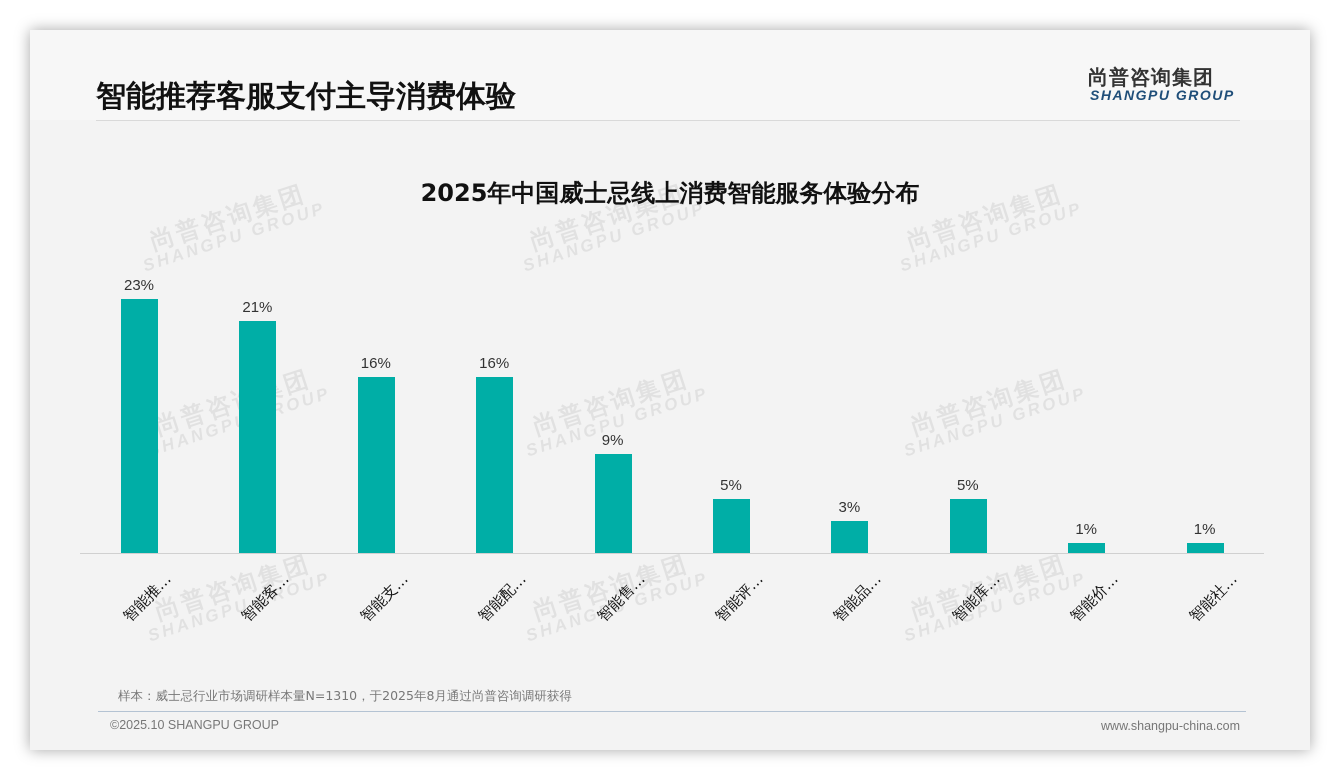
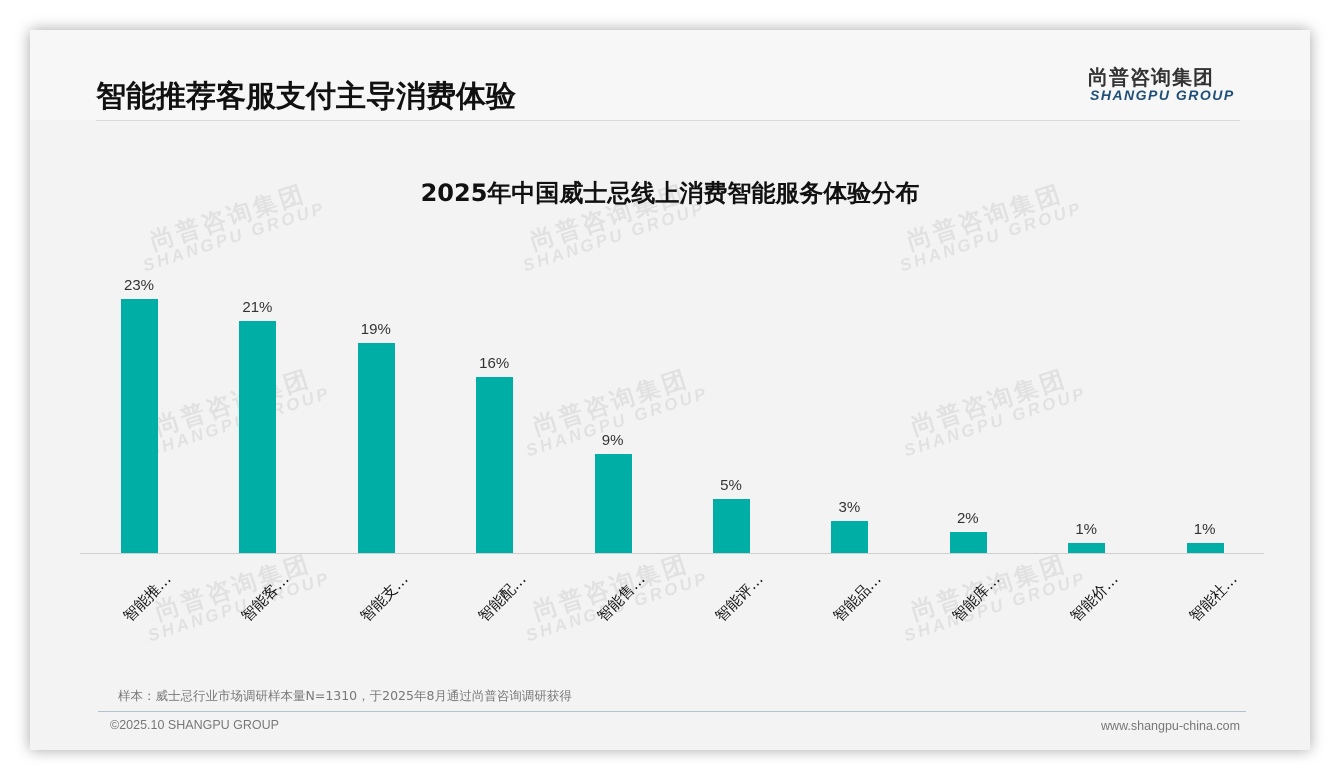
智能支…: 16% -> 19%
智能库…: 5% -> 2%
